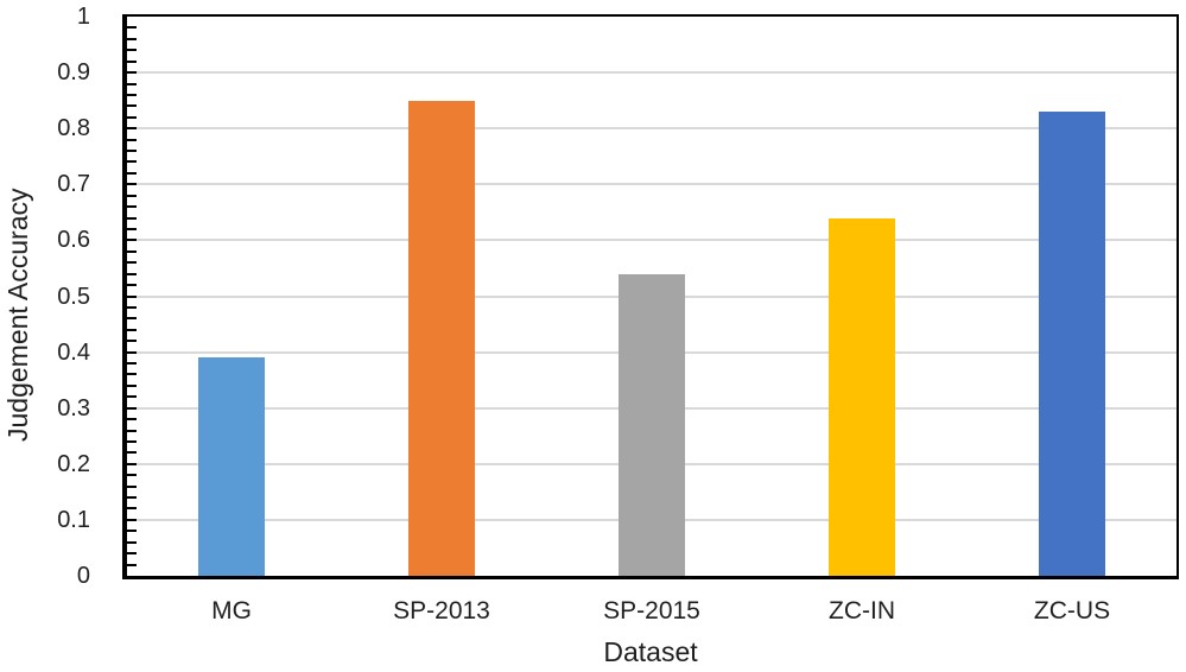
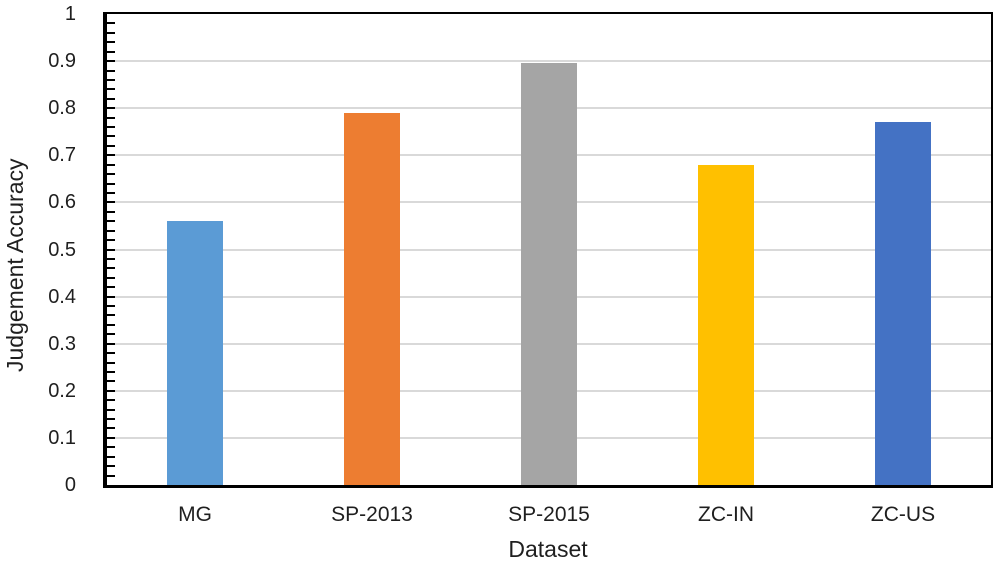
MG: 0.39 -> 0.56
SP-2013: 0.85 -> 0.79
SP-2015: 0.54 -> 0.90
ZC-IN: 0.64 -> 0.68
ZC-US: 0.83 -> 0.77
